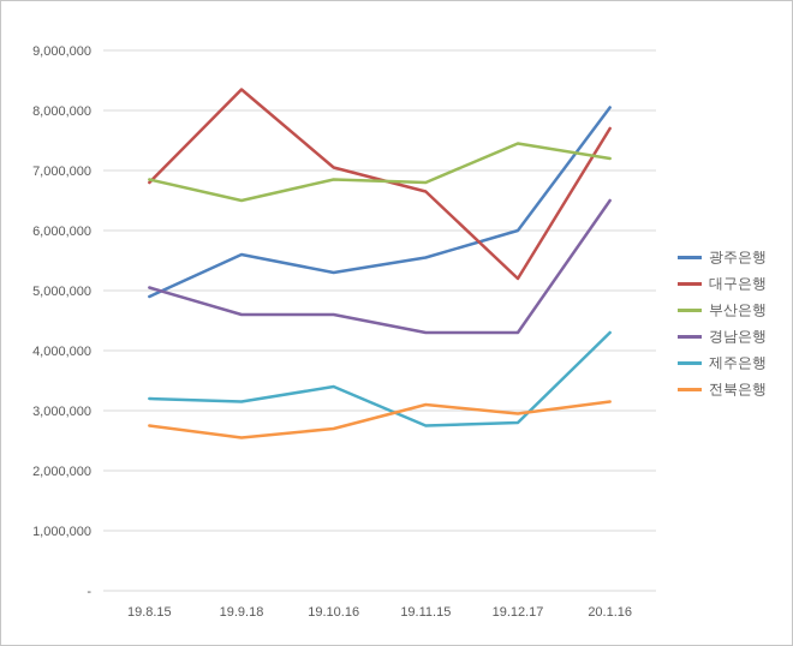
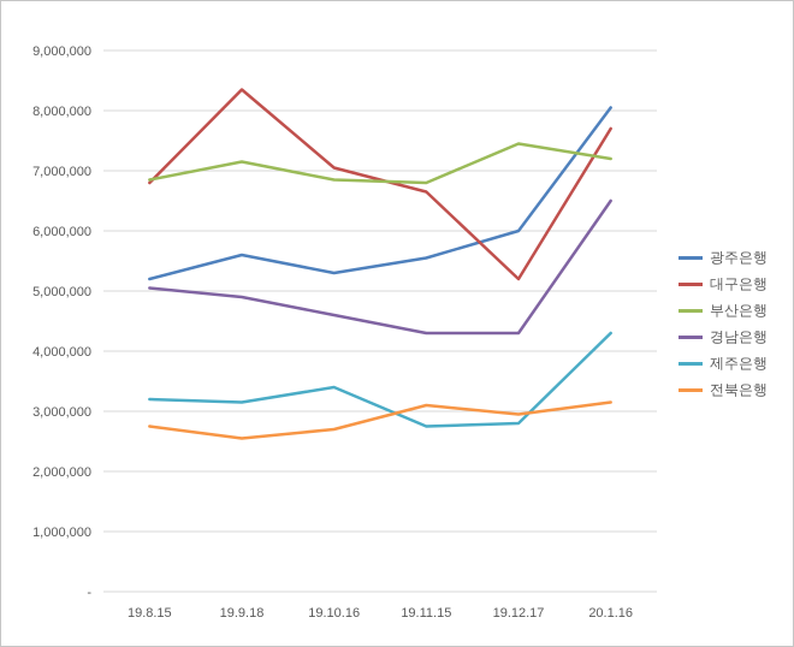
광주은행/19.8.15: 4900000 -> 5200000
부산은행/19.9.18: 6500000 -> 7200000
경남은행/19.9.18: 4600000 -> 4900000
